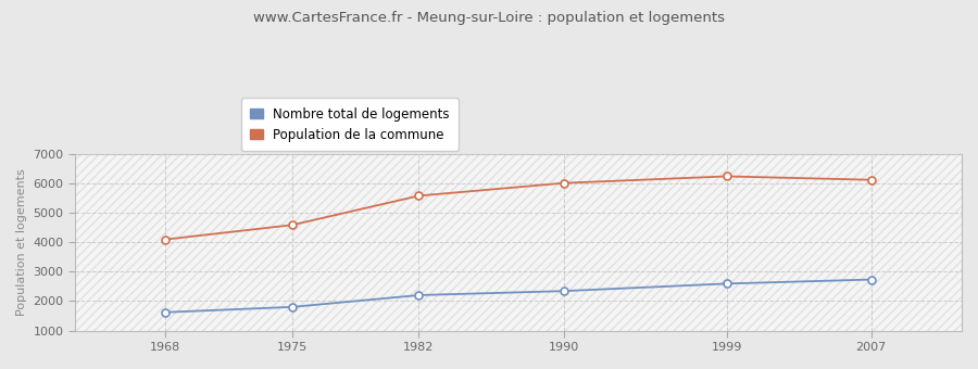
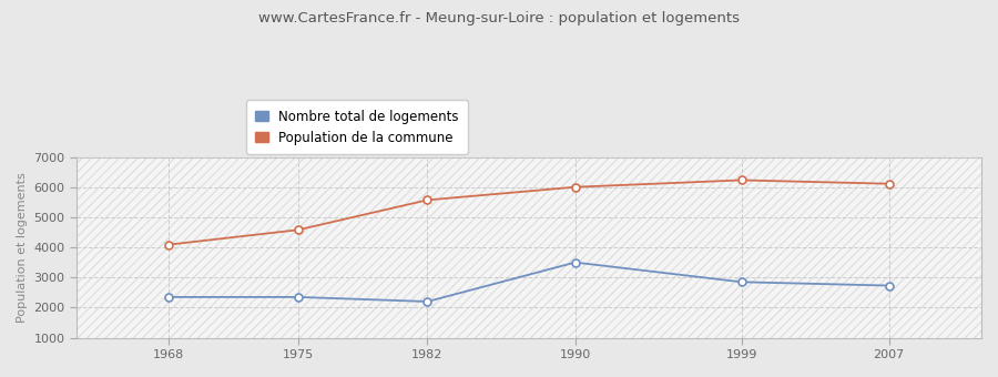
Nombre total de logements/1968: 1620 -> 2350
Nombre total de logements/1975: 1800 -> 2350
Nombre total de logements/1990: 2340 -> 3500
Nombre total de logements/1999: 2590 -> 2850
